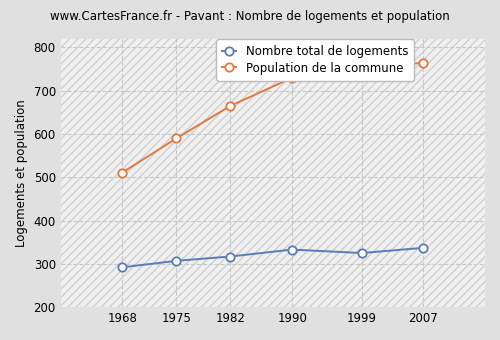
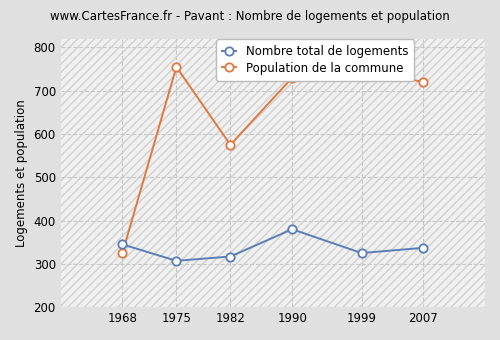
Nombre total de logements/1968: 292 -> 345
Population de la commune/1968: 511 -> 325
Population de la commune/1975: 590 -> 755
Population de la commune/1982: 665 -> 575
Nombre total de logements/1990: 333 -> 380
Population de la commune/2007: 765 -> 720
